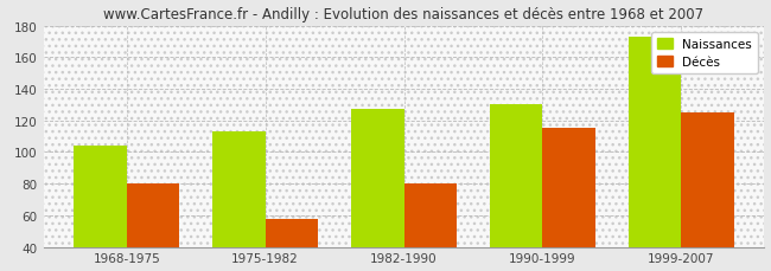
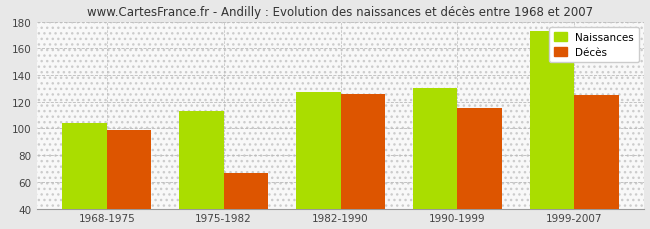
Décès/1968-1975: 80 -> 99
Décès/1975-1982: 58 -> 67
Décès/1982-1990: 80 -> 126
